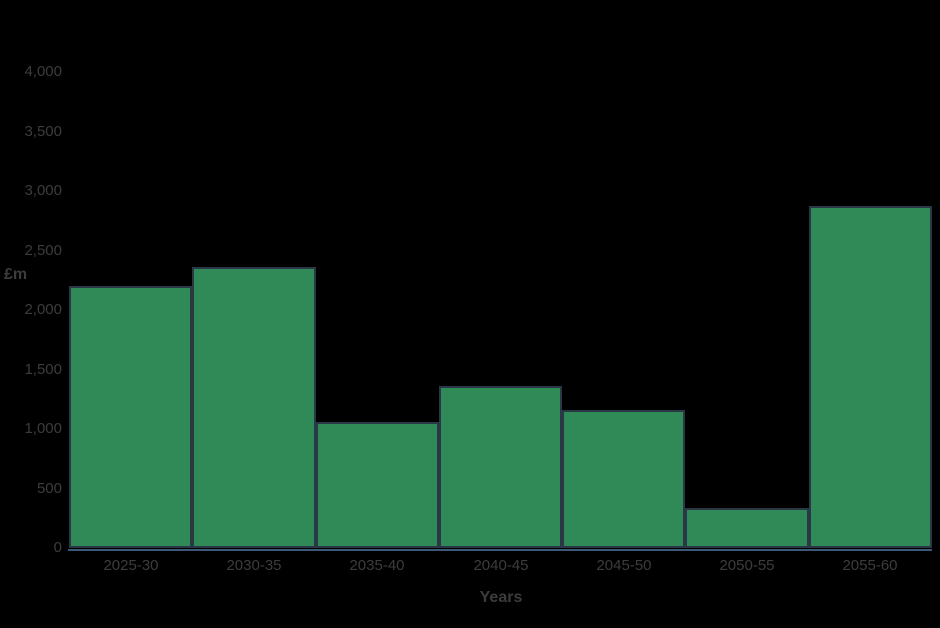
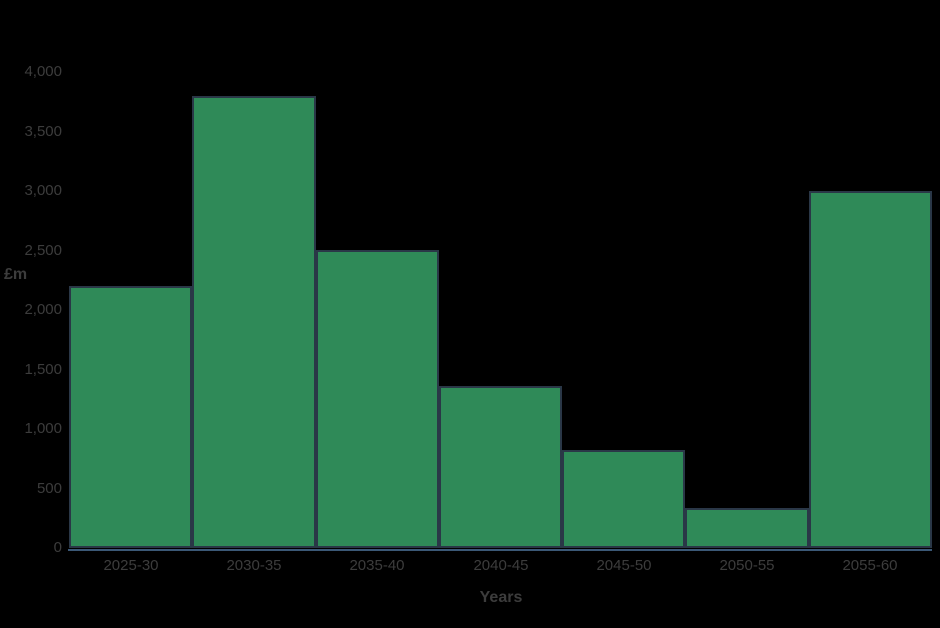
2030-35: 2360 -> 3800
2035-40: 1060 -> 2500
2045-50: 1160 -> 820
2055-60: 2870 -> 3000
